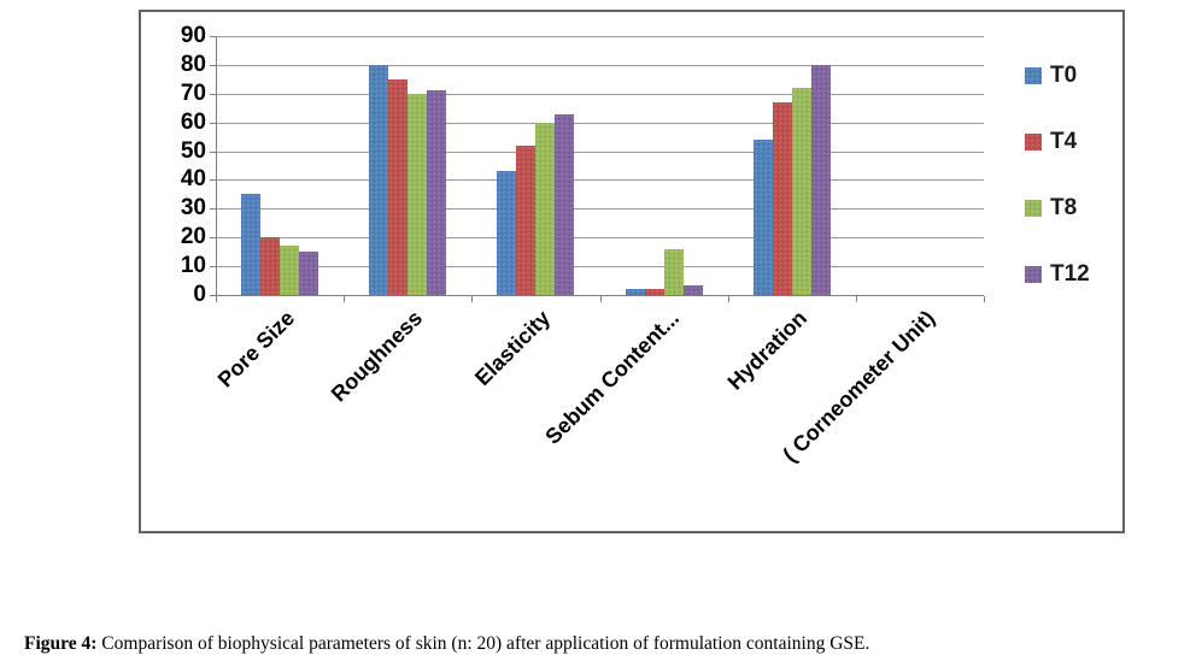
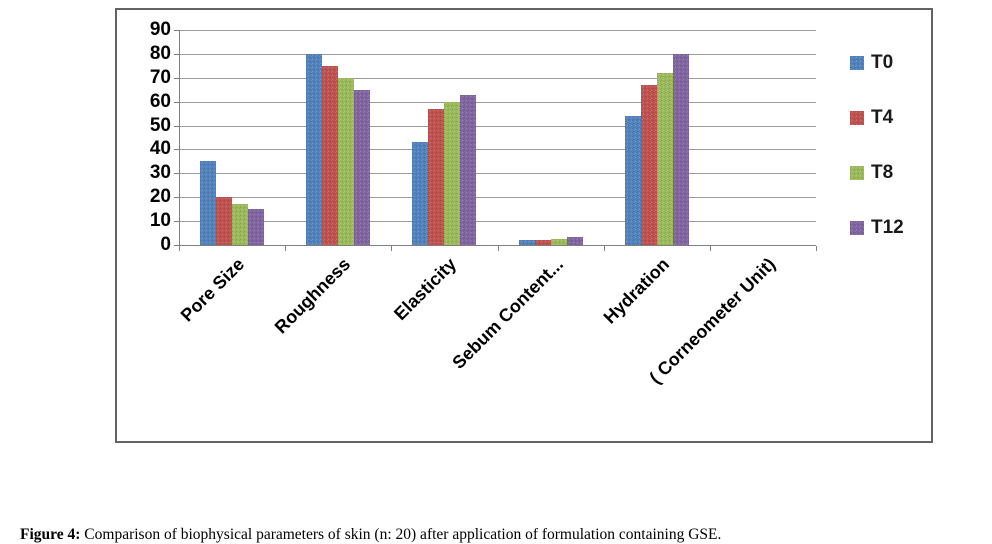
T12/Roughness: 71 -> 65
T4/Elasticity: 52 -> 57
T8/Sebum Content...: 16 -> 2
